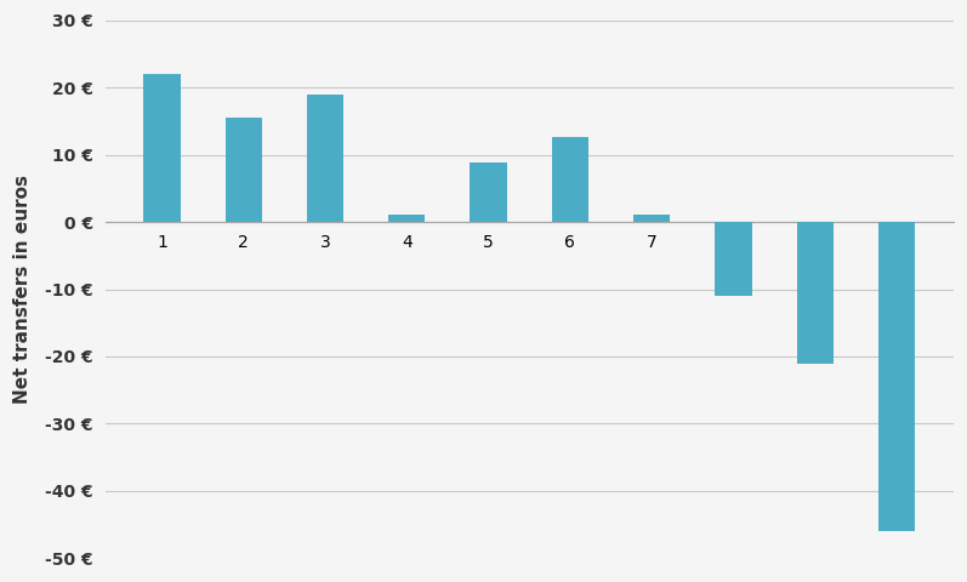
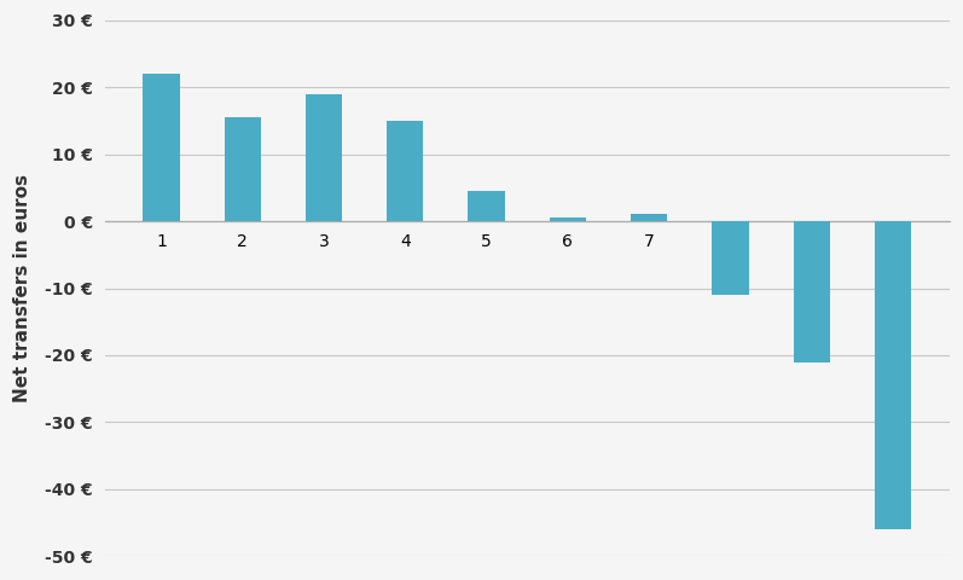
4: 1.0 € -> 15.0 €
5: 8.8 € -> 4.5 €
6: 12.6 € -> 0.5 €
